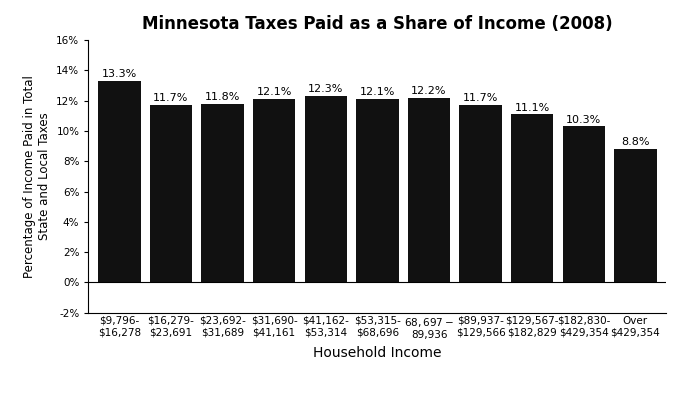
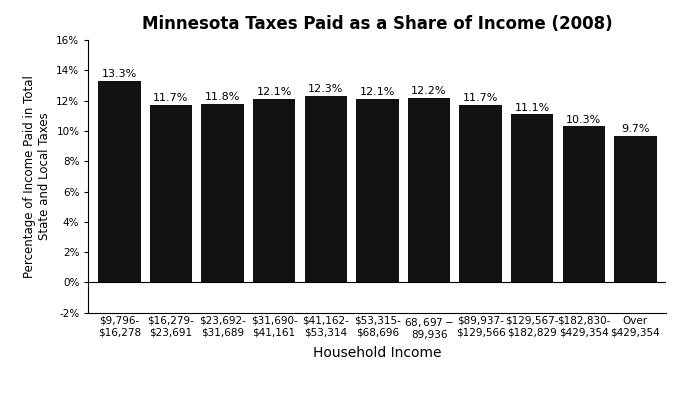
Over $429,354: 8.8% -> 9.7%
